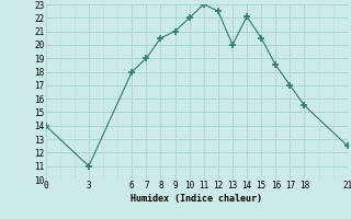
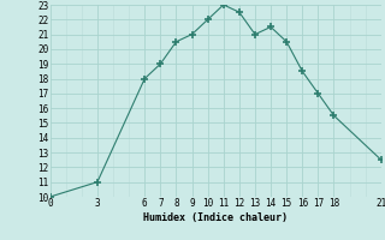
0: 14.0 -> 10.0
13: 20.0 -> 21.0
14: 22.1 -> 21.5
